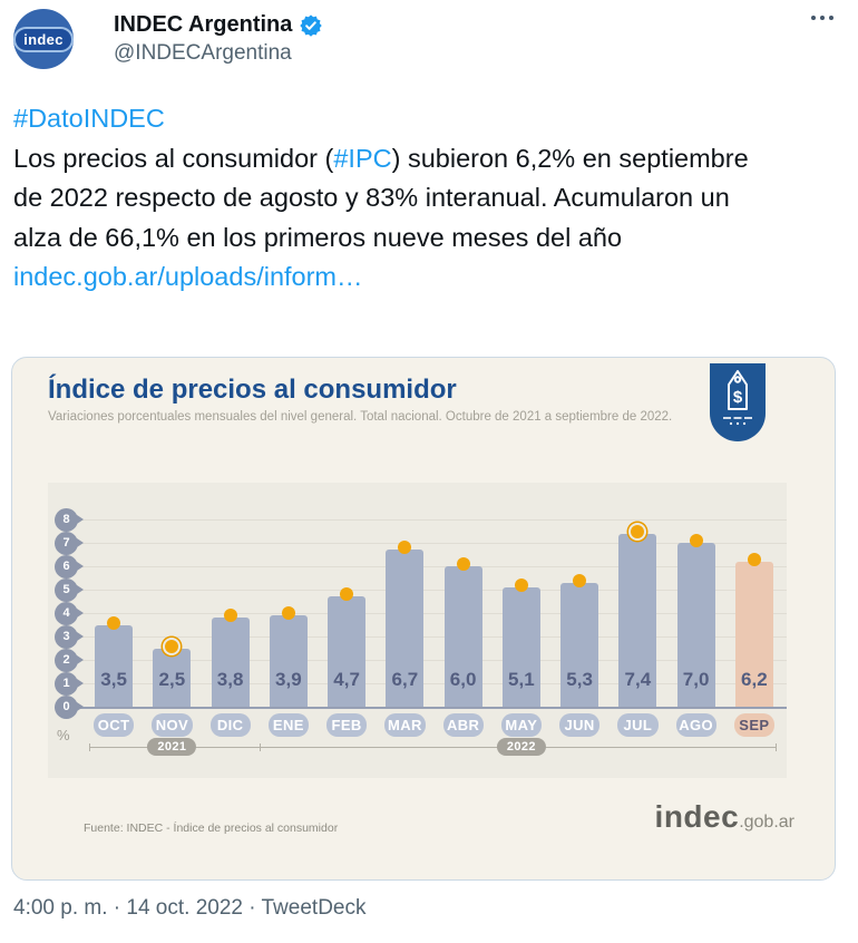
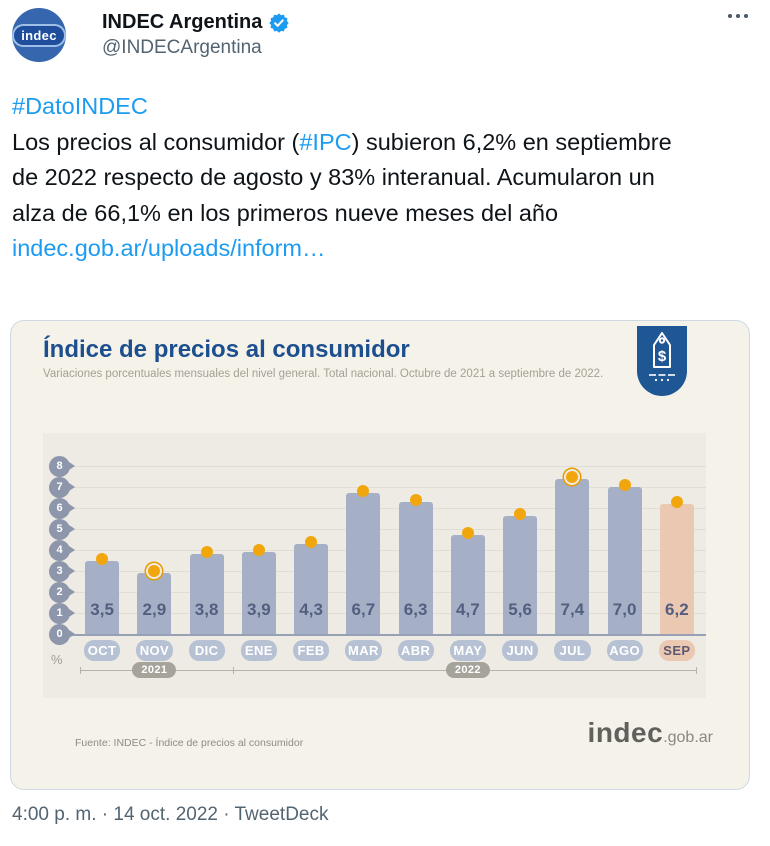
NOV: 2,5 -> 2,9
FEB: 4,7 -> 4,3
ABR: 6,0 -> 6,3
MAY: 5,1 -> 4,7
JUN: 5,3 -> 5,6
